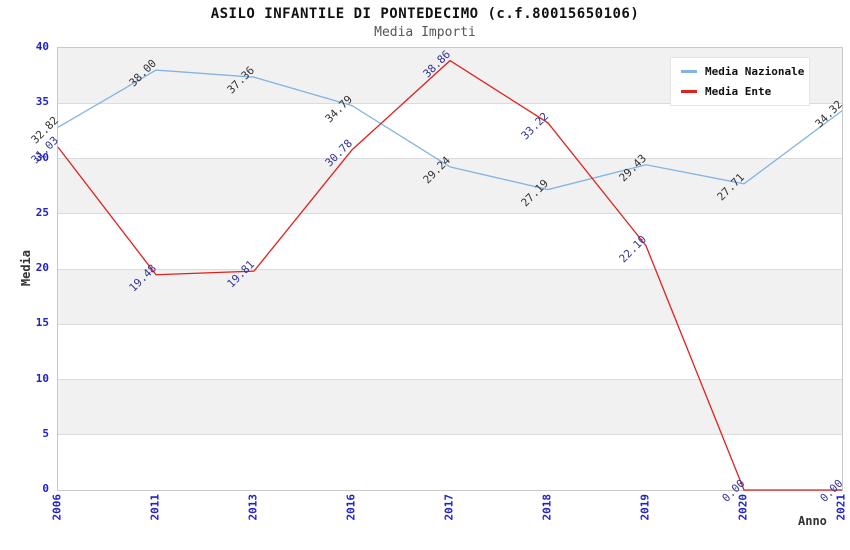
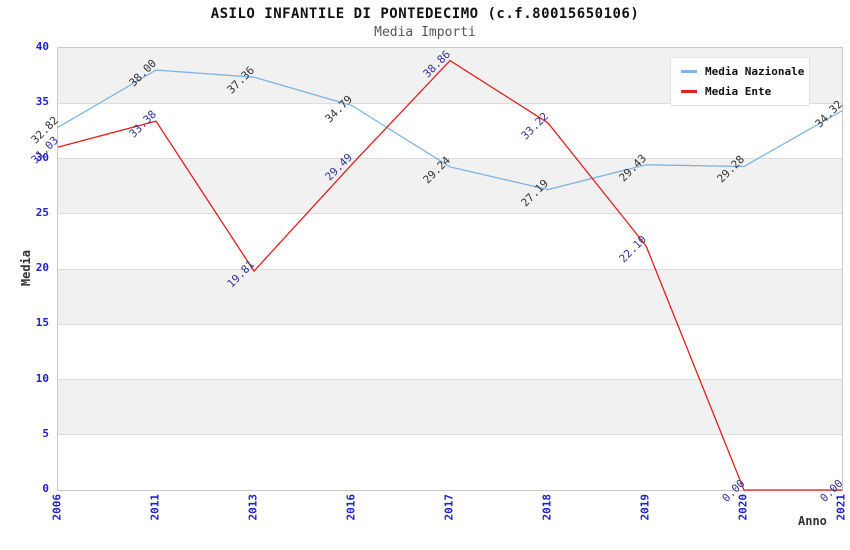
Media Ente/2011: 19.48 -> 33.38
Media Ente/2016: 30.78 -> 29.49
Media Nazionale/2020: 27.71 -> 29.28
